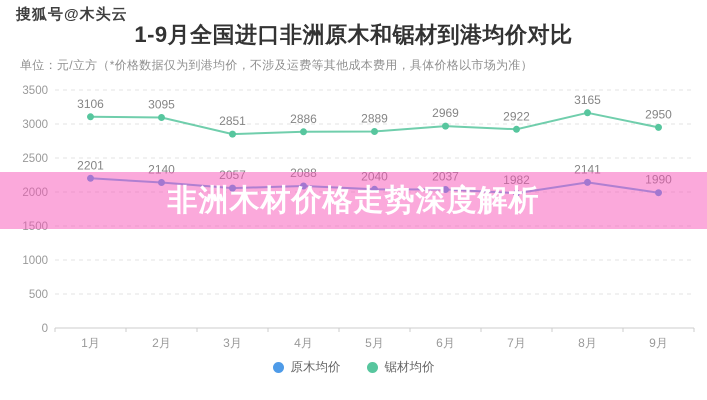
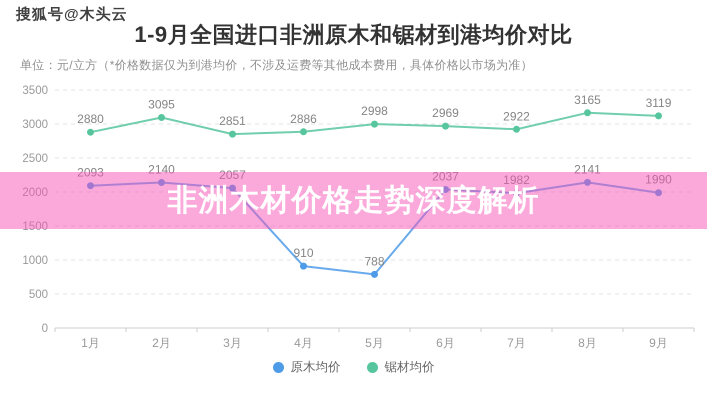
原木均价/1月: 2201 -> 2093
锯材均价/1月: 3106 -> 2880
原木均价/4月: 2088 -> 910
原木均价/5月: 2040 -> 788
锯材均价/5月: 2889 -> 2998
锯材均价/9月: 2950 -> 3119
